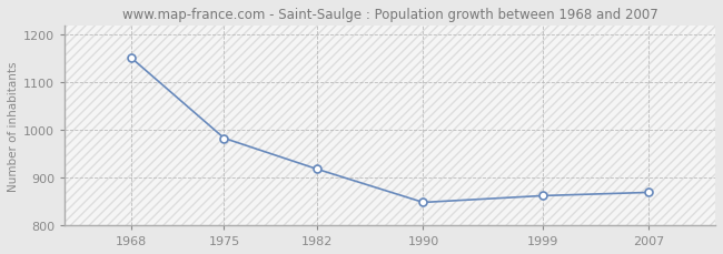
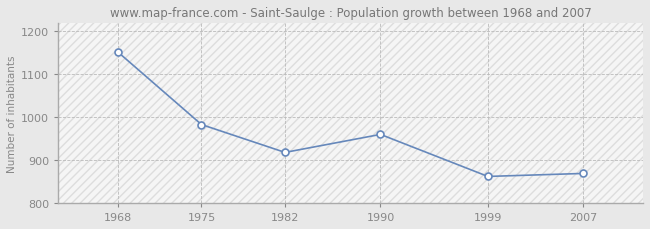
1990: 848 -> 960
